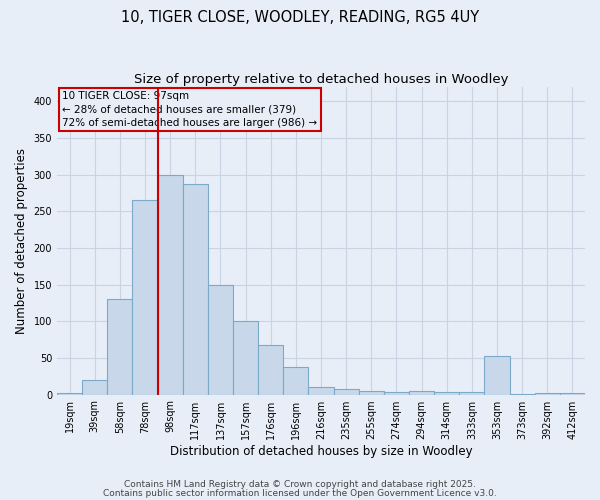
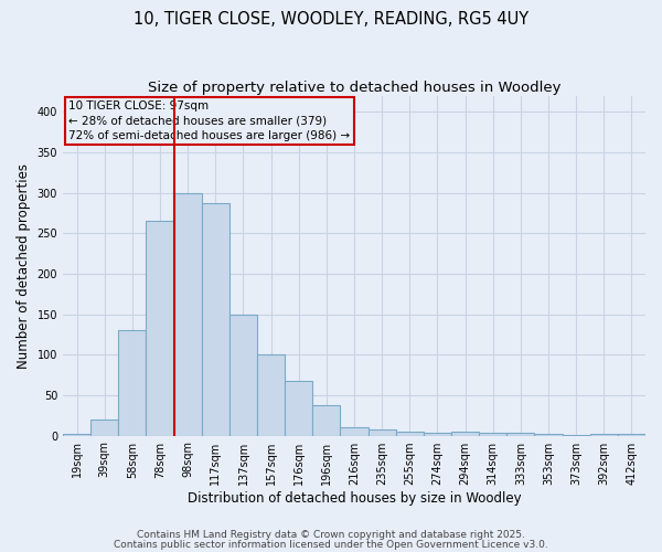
353sqm: 52 -> 2
